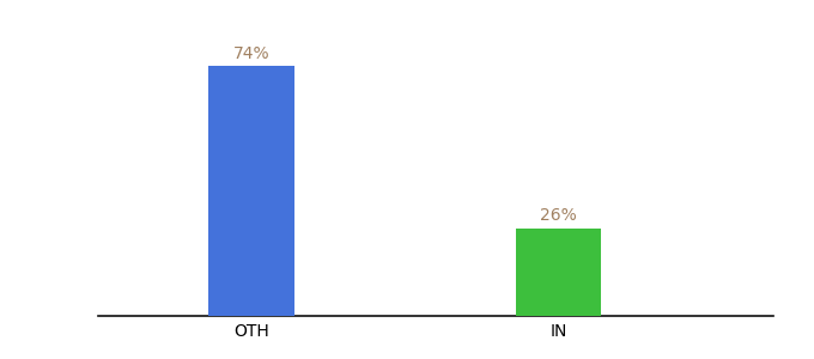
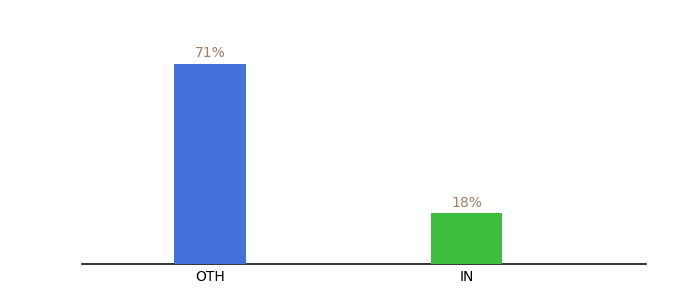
OTH: 74% -> 71%
IN: 26% -> 18%
